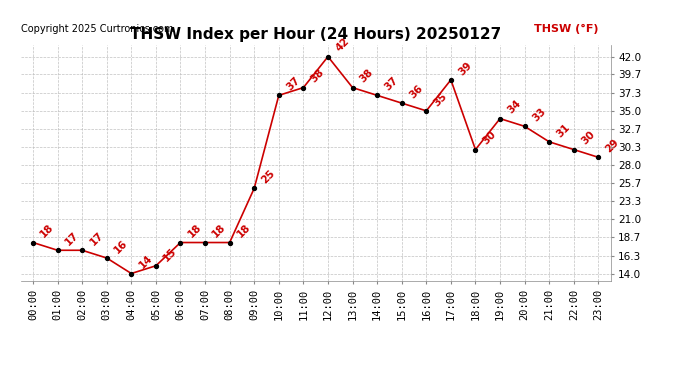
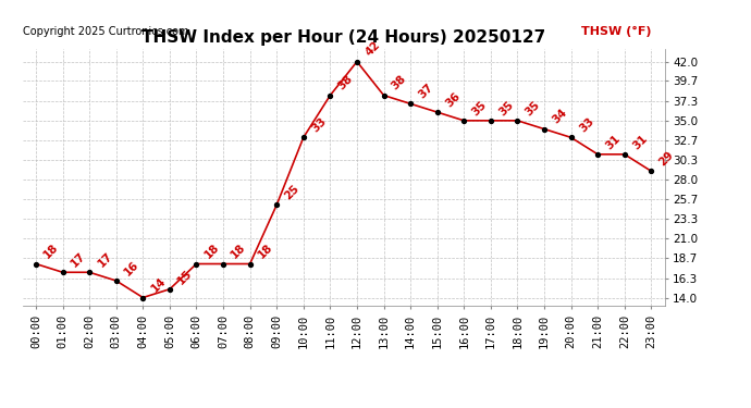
10:00: 37 -> 33
17:00: 39 -> 35
18:00: 30 -> 35
22:00: 30 -> 31
